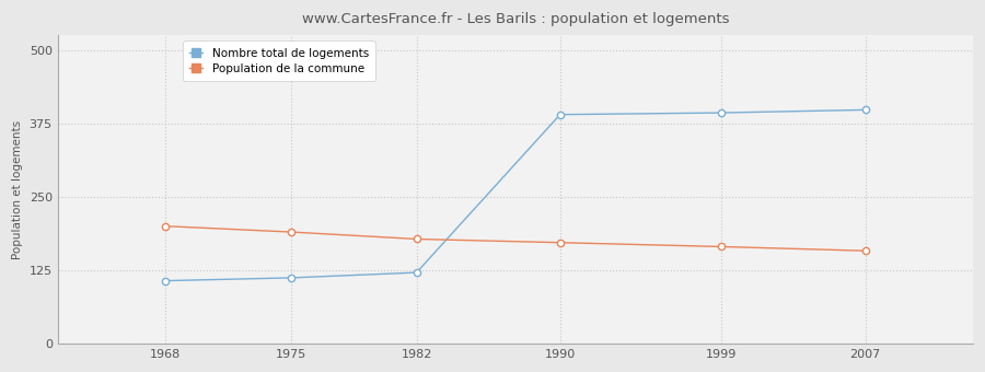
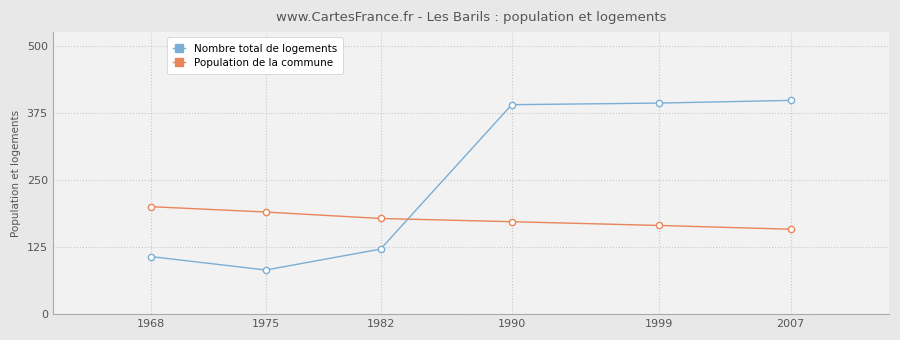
Nombre total de logements/1975: 112 -> 82
